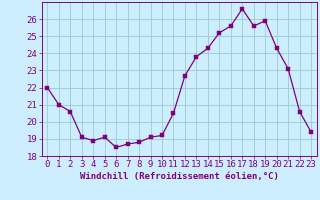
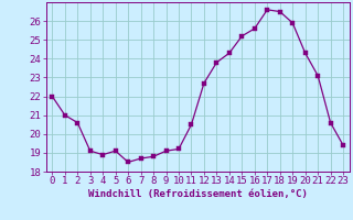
18: 25.6 -> 26.5
